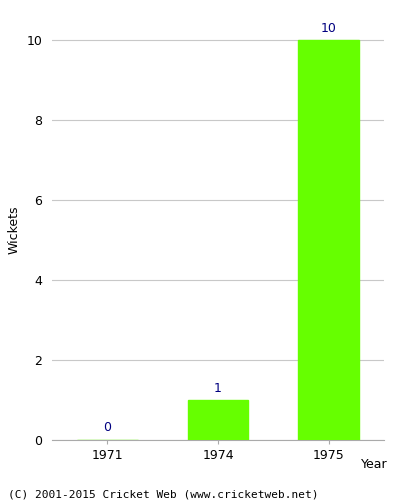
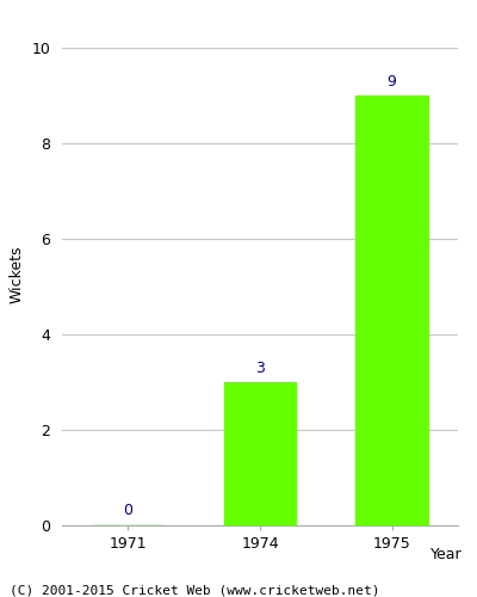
1974: 1 -> 3
1975: 10 -> 9
